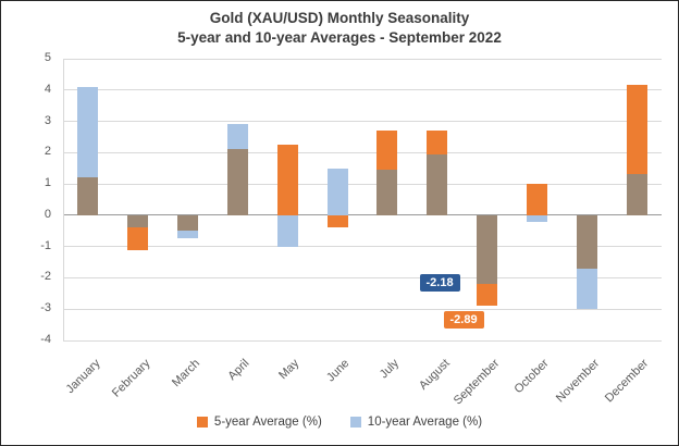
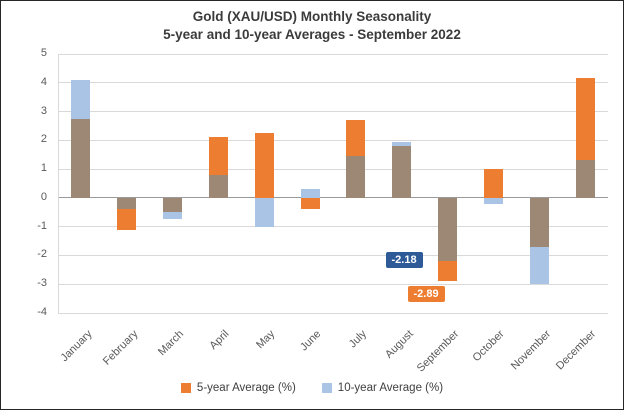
5-year Average (%)/January: 1.2 -> 2.8
10-year Average (%)/April: 2.9 -> 0.8
10-year Average (%)/June: 1.5 -> 0.3
5-year Average (%)/August: 2.7 -> 1.8
